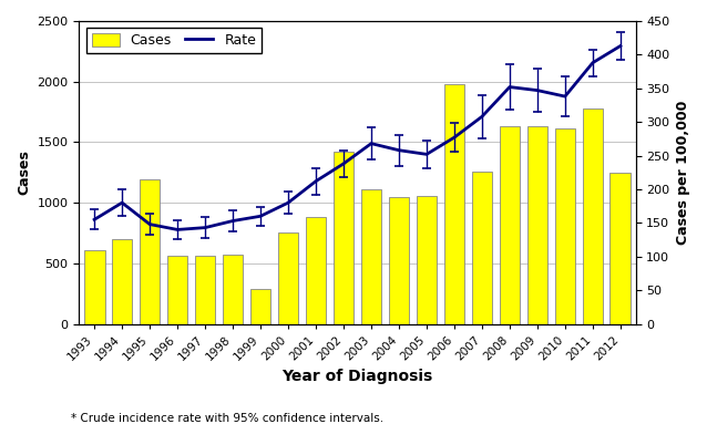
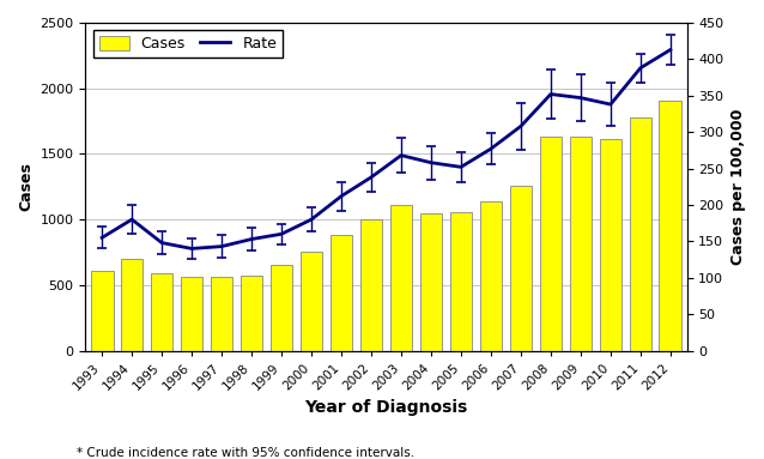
Cases/1995: 1190 -> 590
Cases/1999: 290 -> 650
Cases/2002: 1420 -> 1000
Cases/2006: 1980 -> 1140
Cases/2012: 1250 -> 1910
